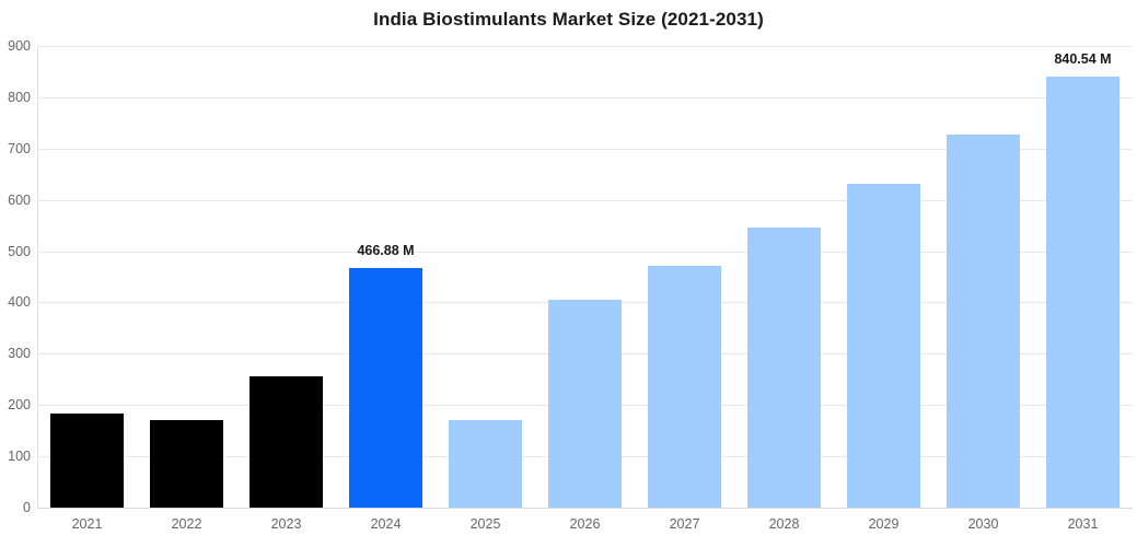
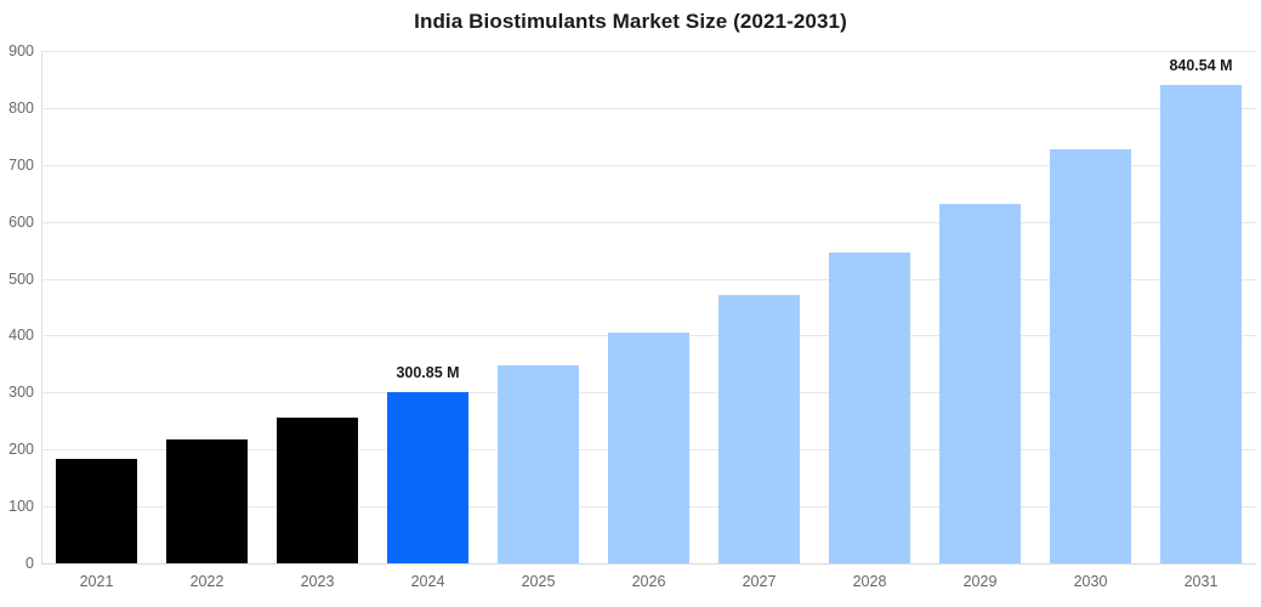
2022: 170 -> 220
2024: 466.88 -> 300.85
2025: 170 -> 350
